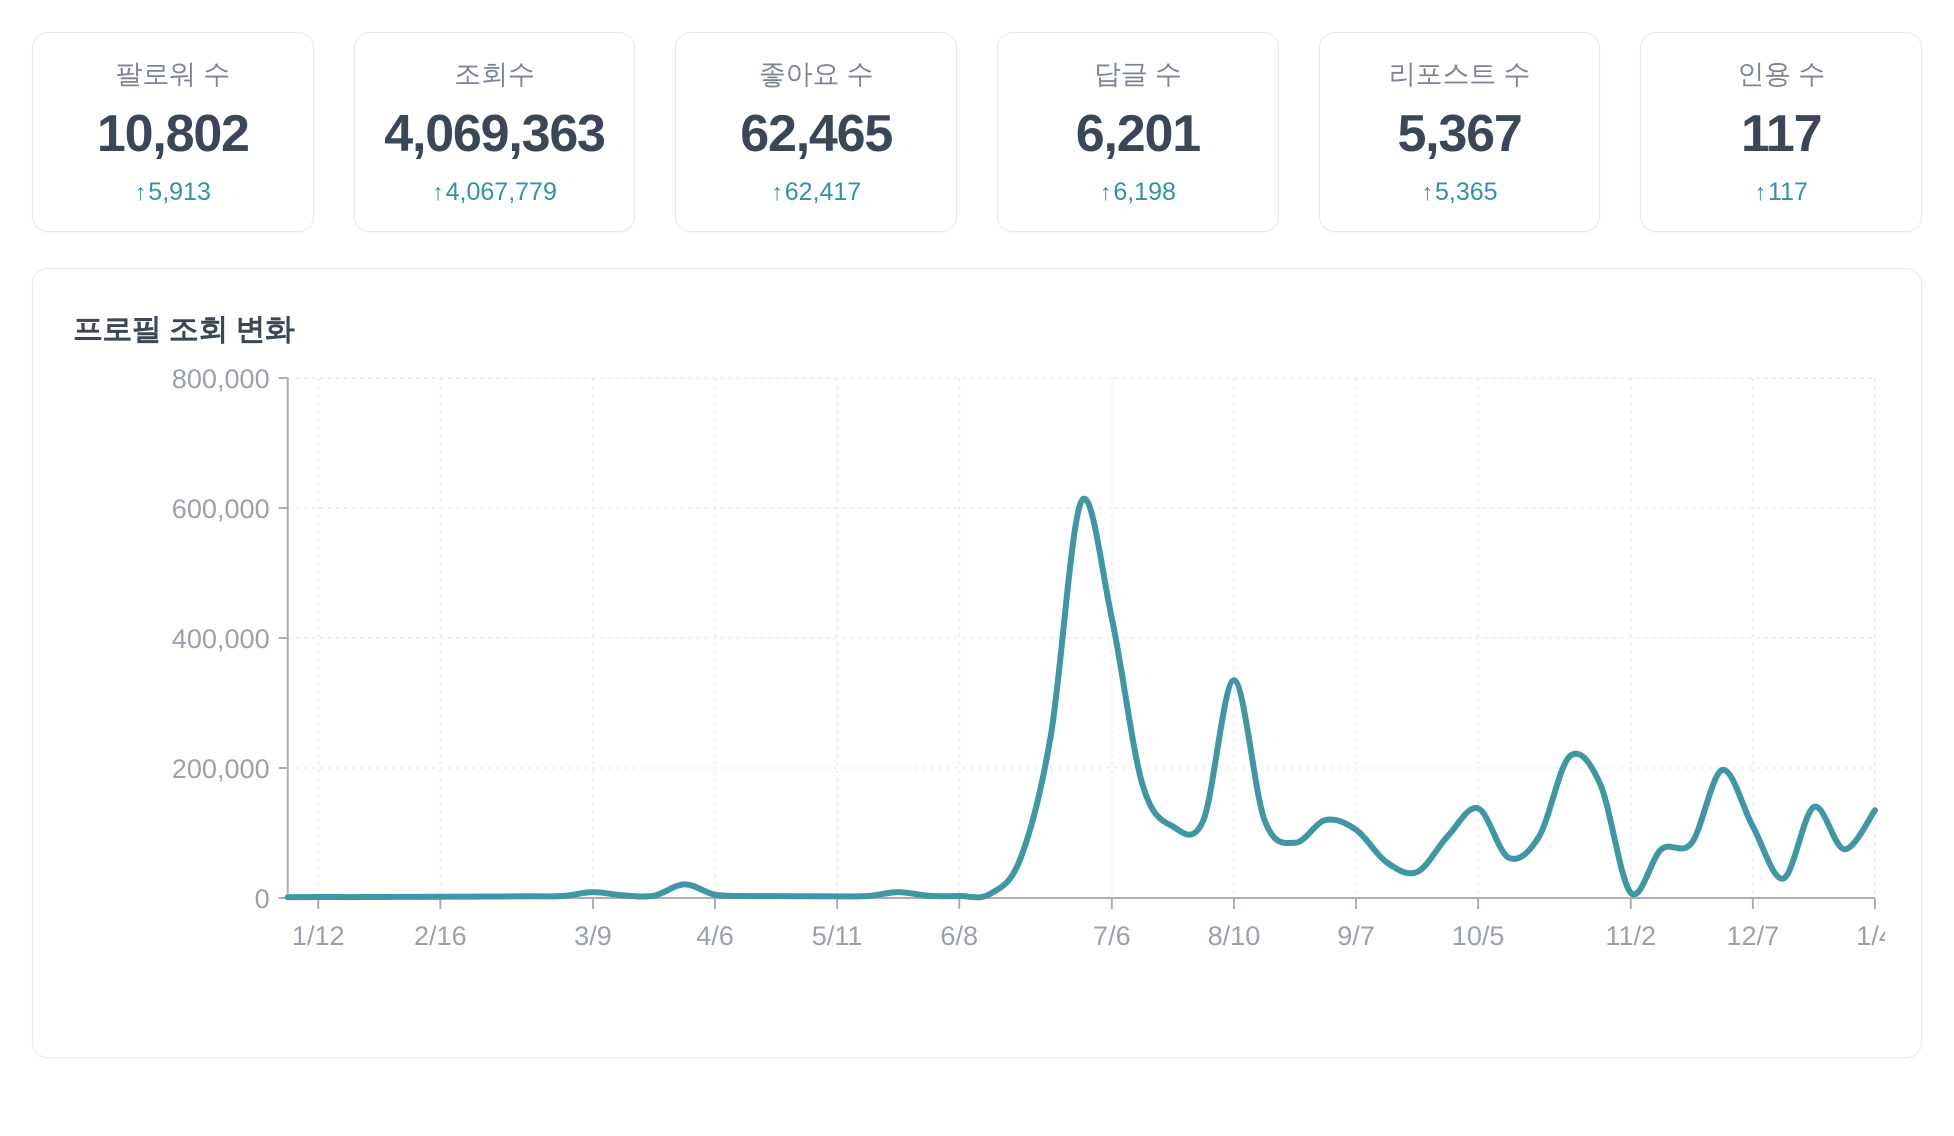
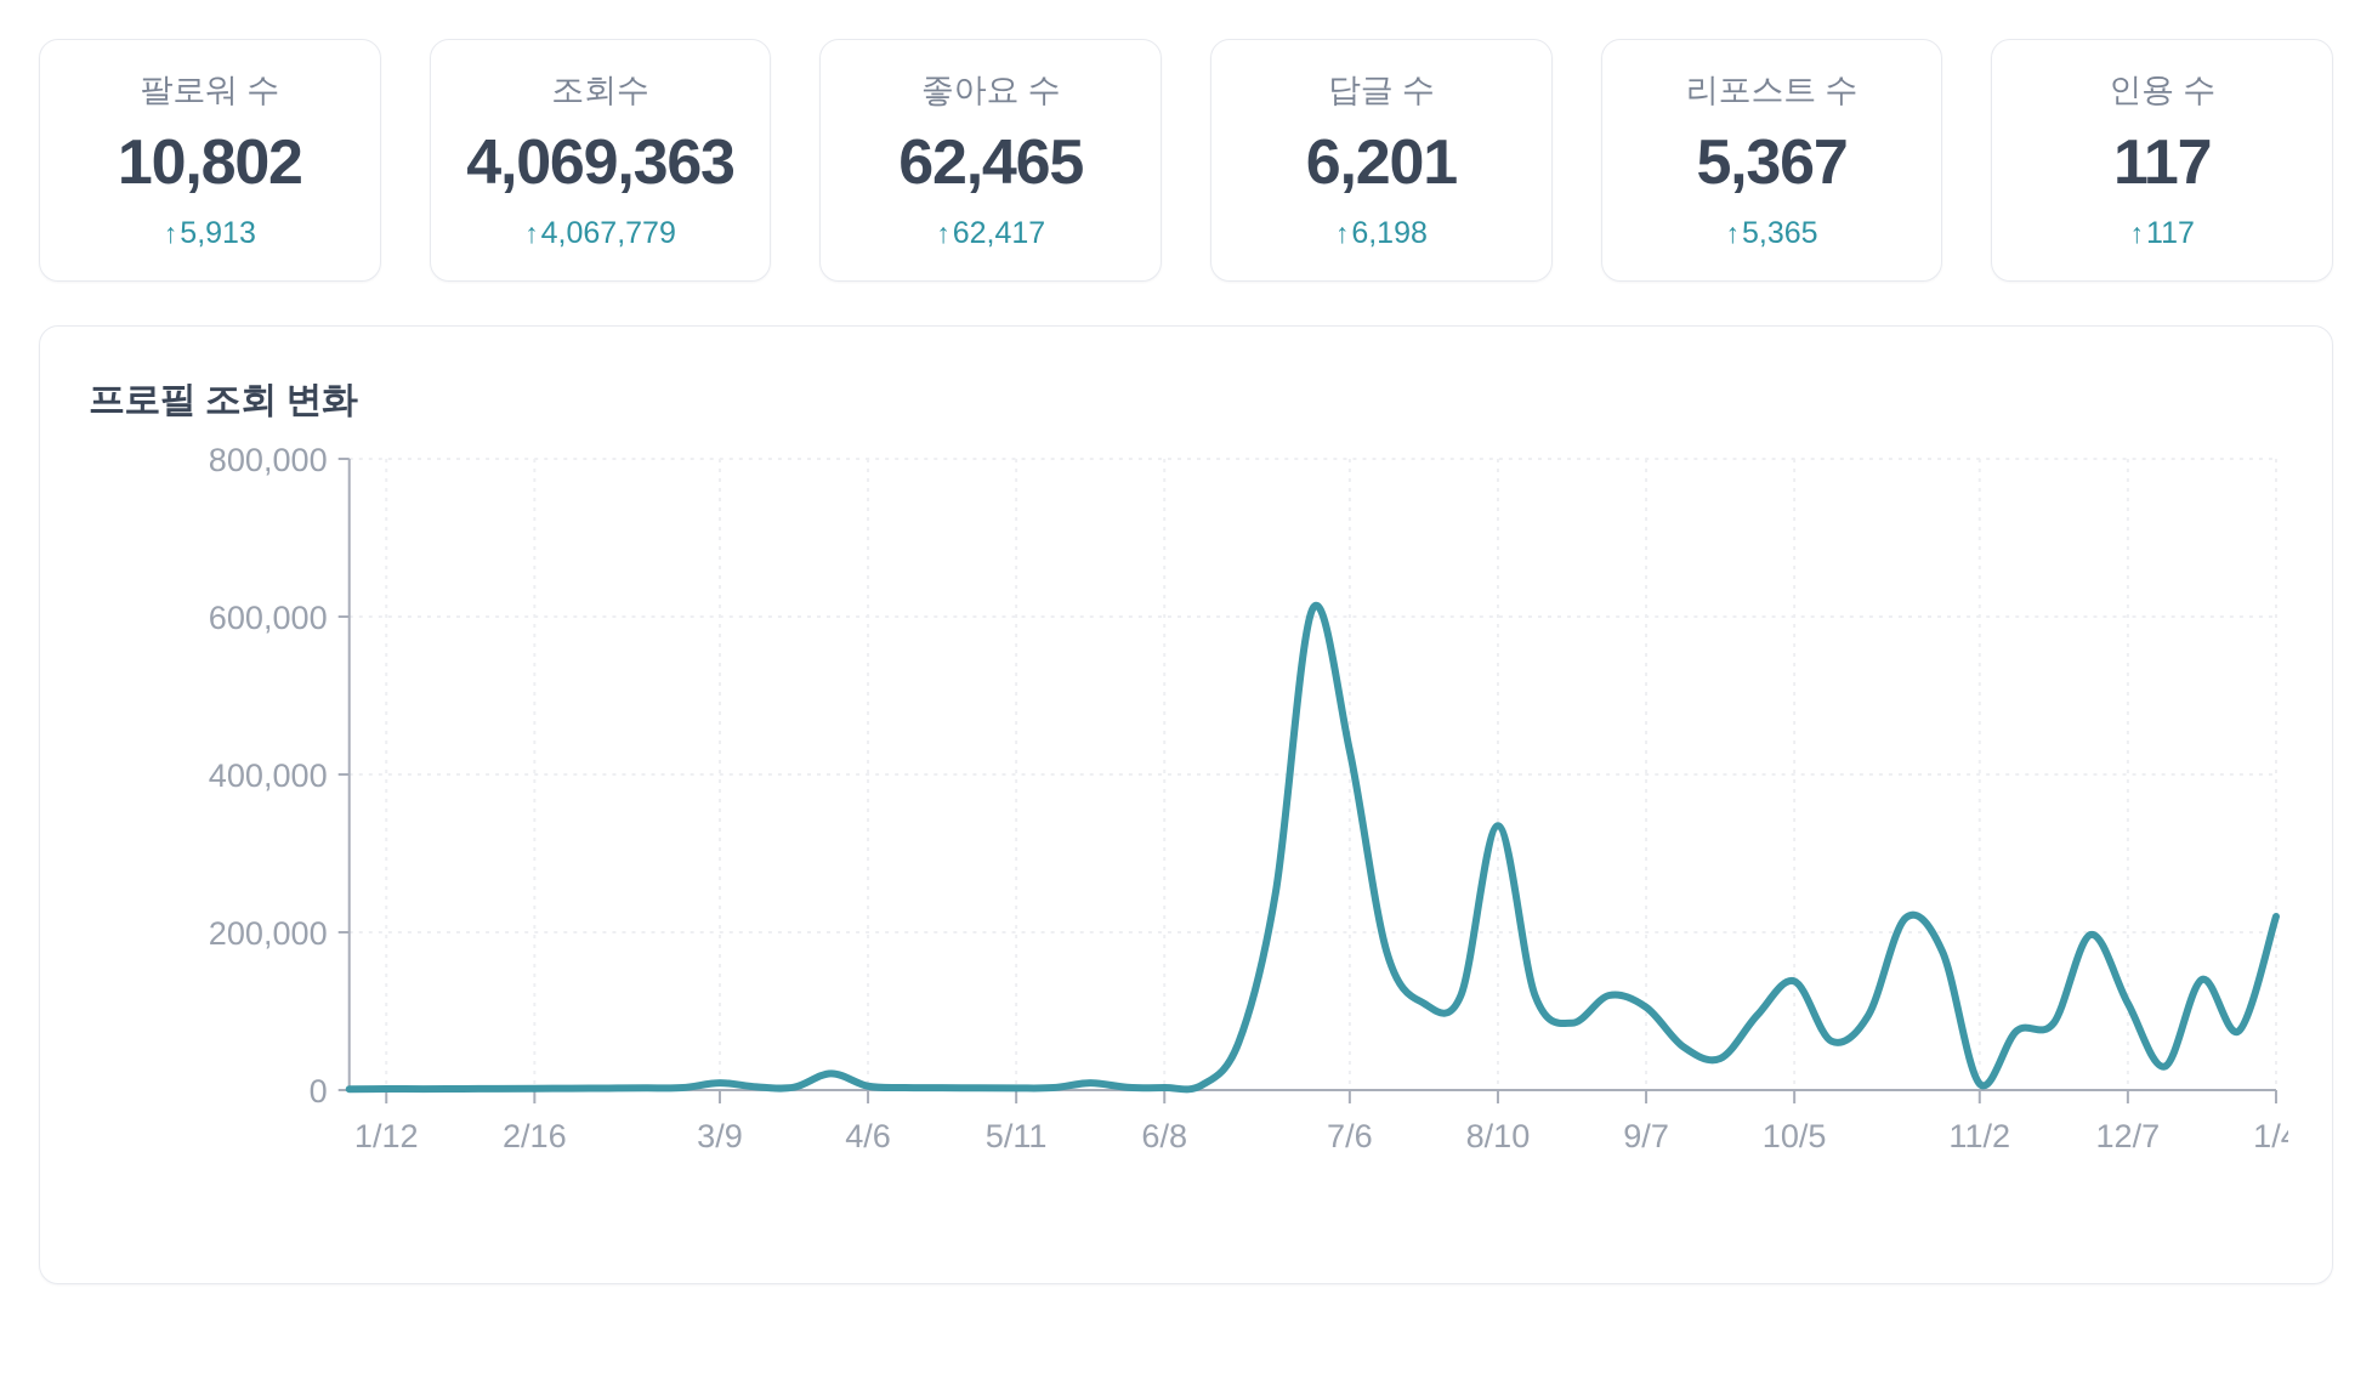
1/4: 140000 -> 220000
